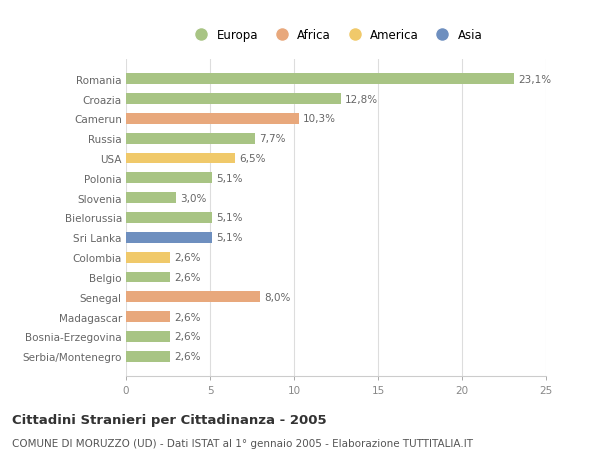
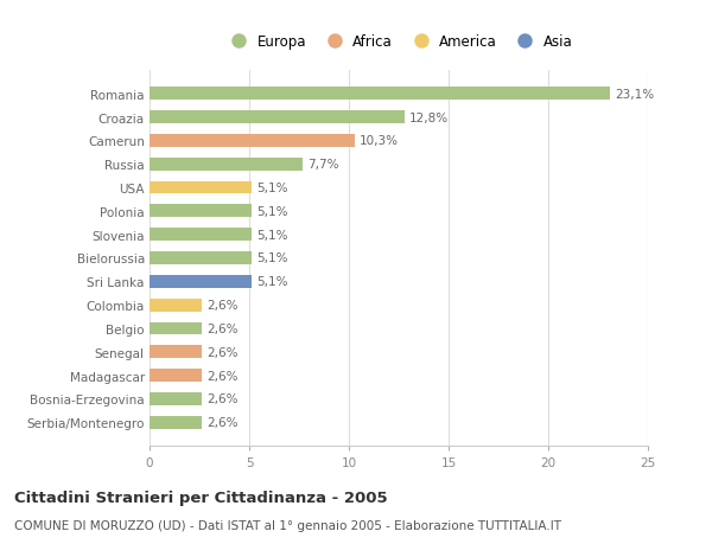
USA: 6,5% -> 5,1%
Slovenia: 3,0% -> 5,1%
Senegal: 8,0% -> 2,6%
